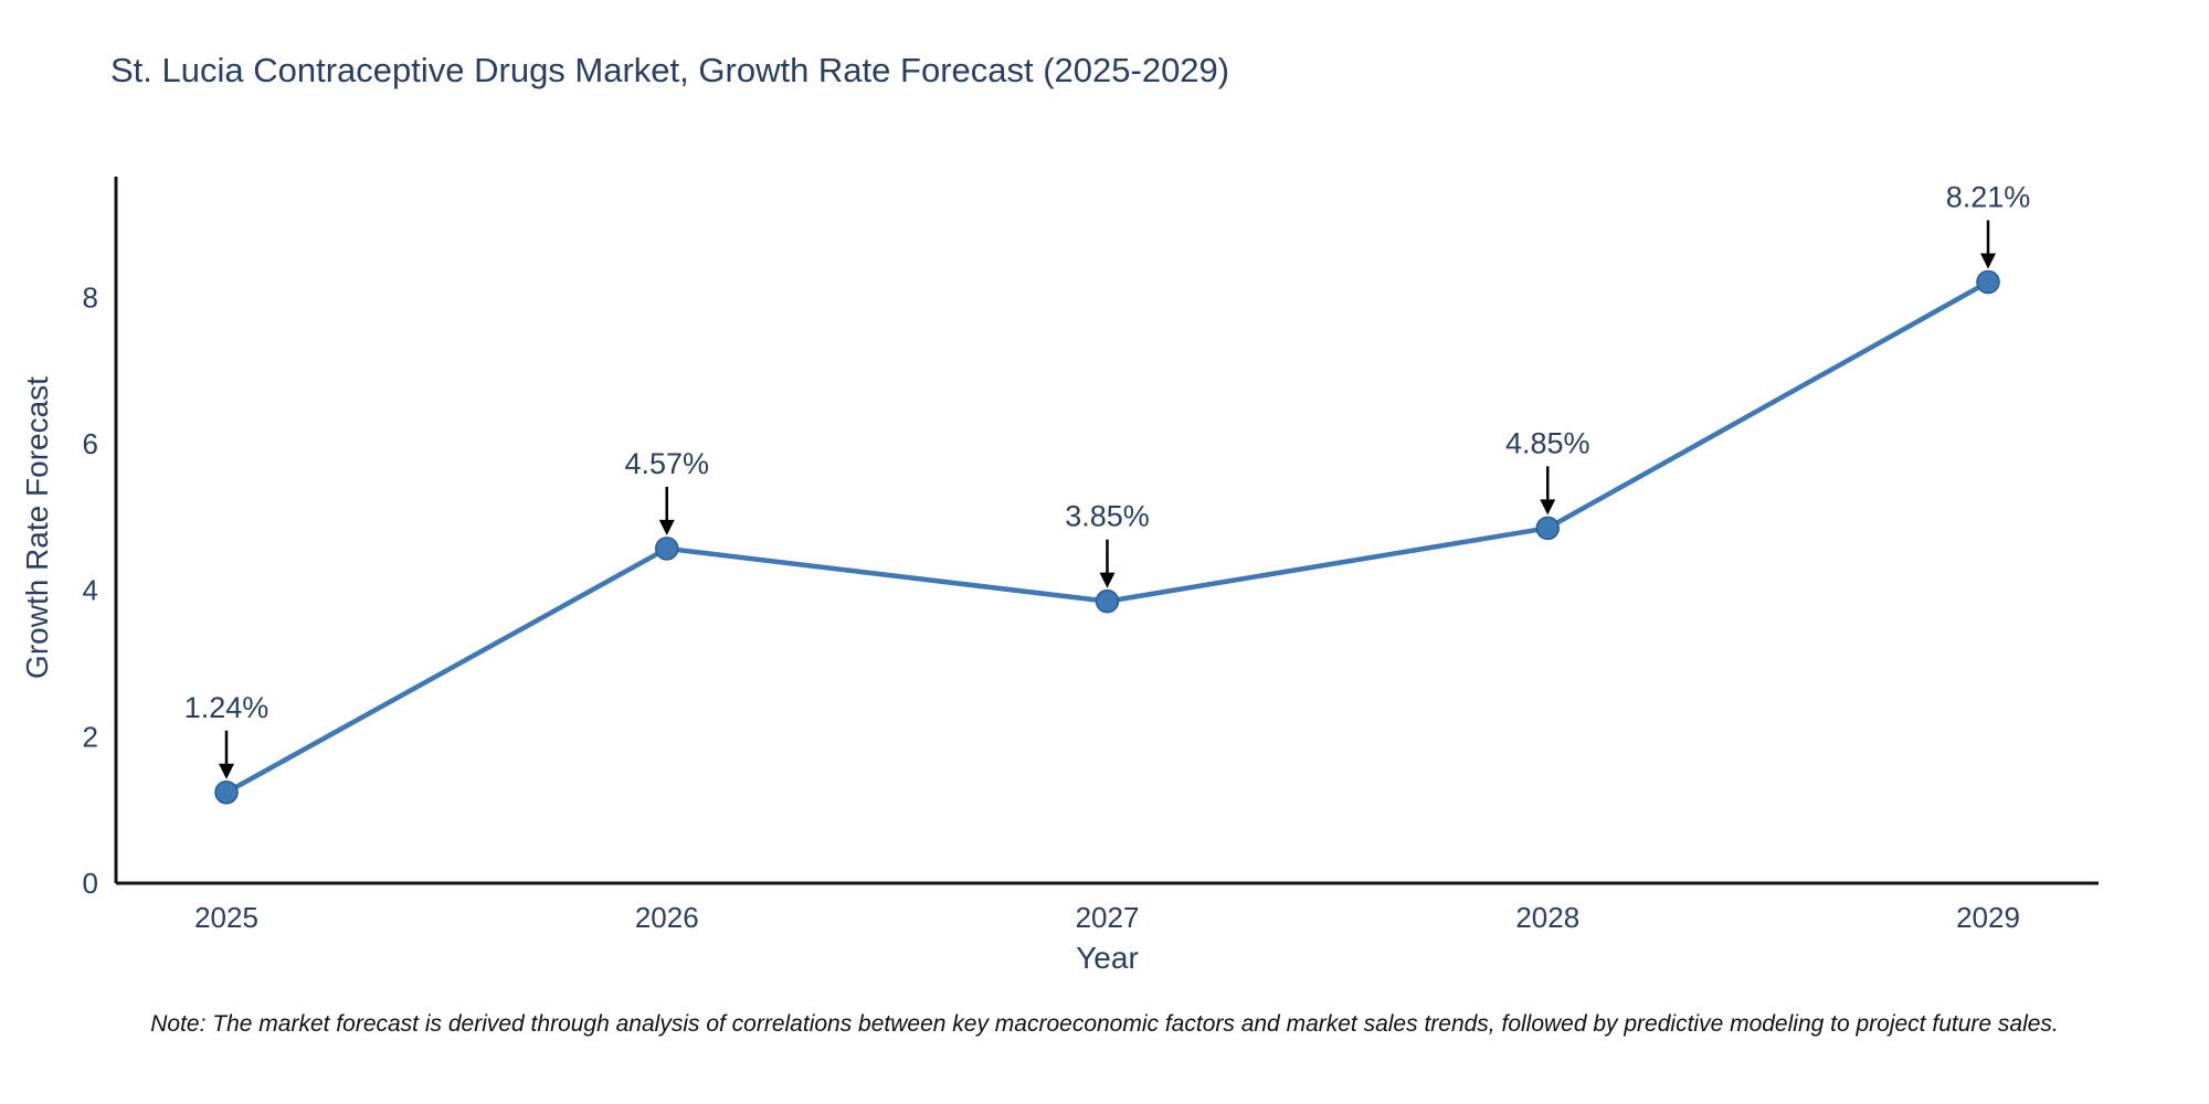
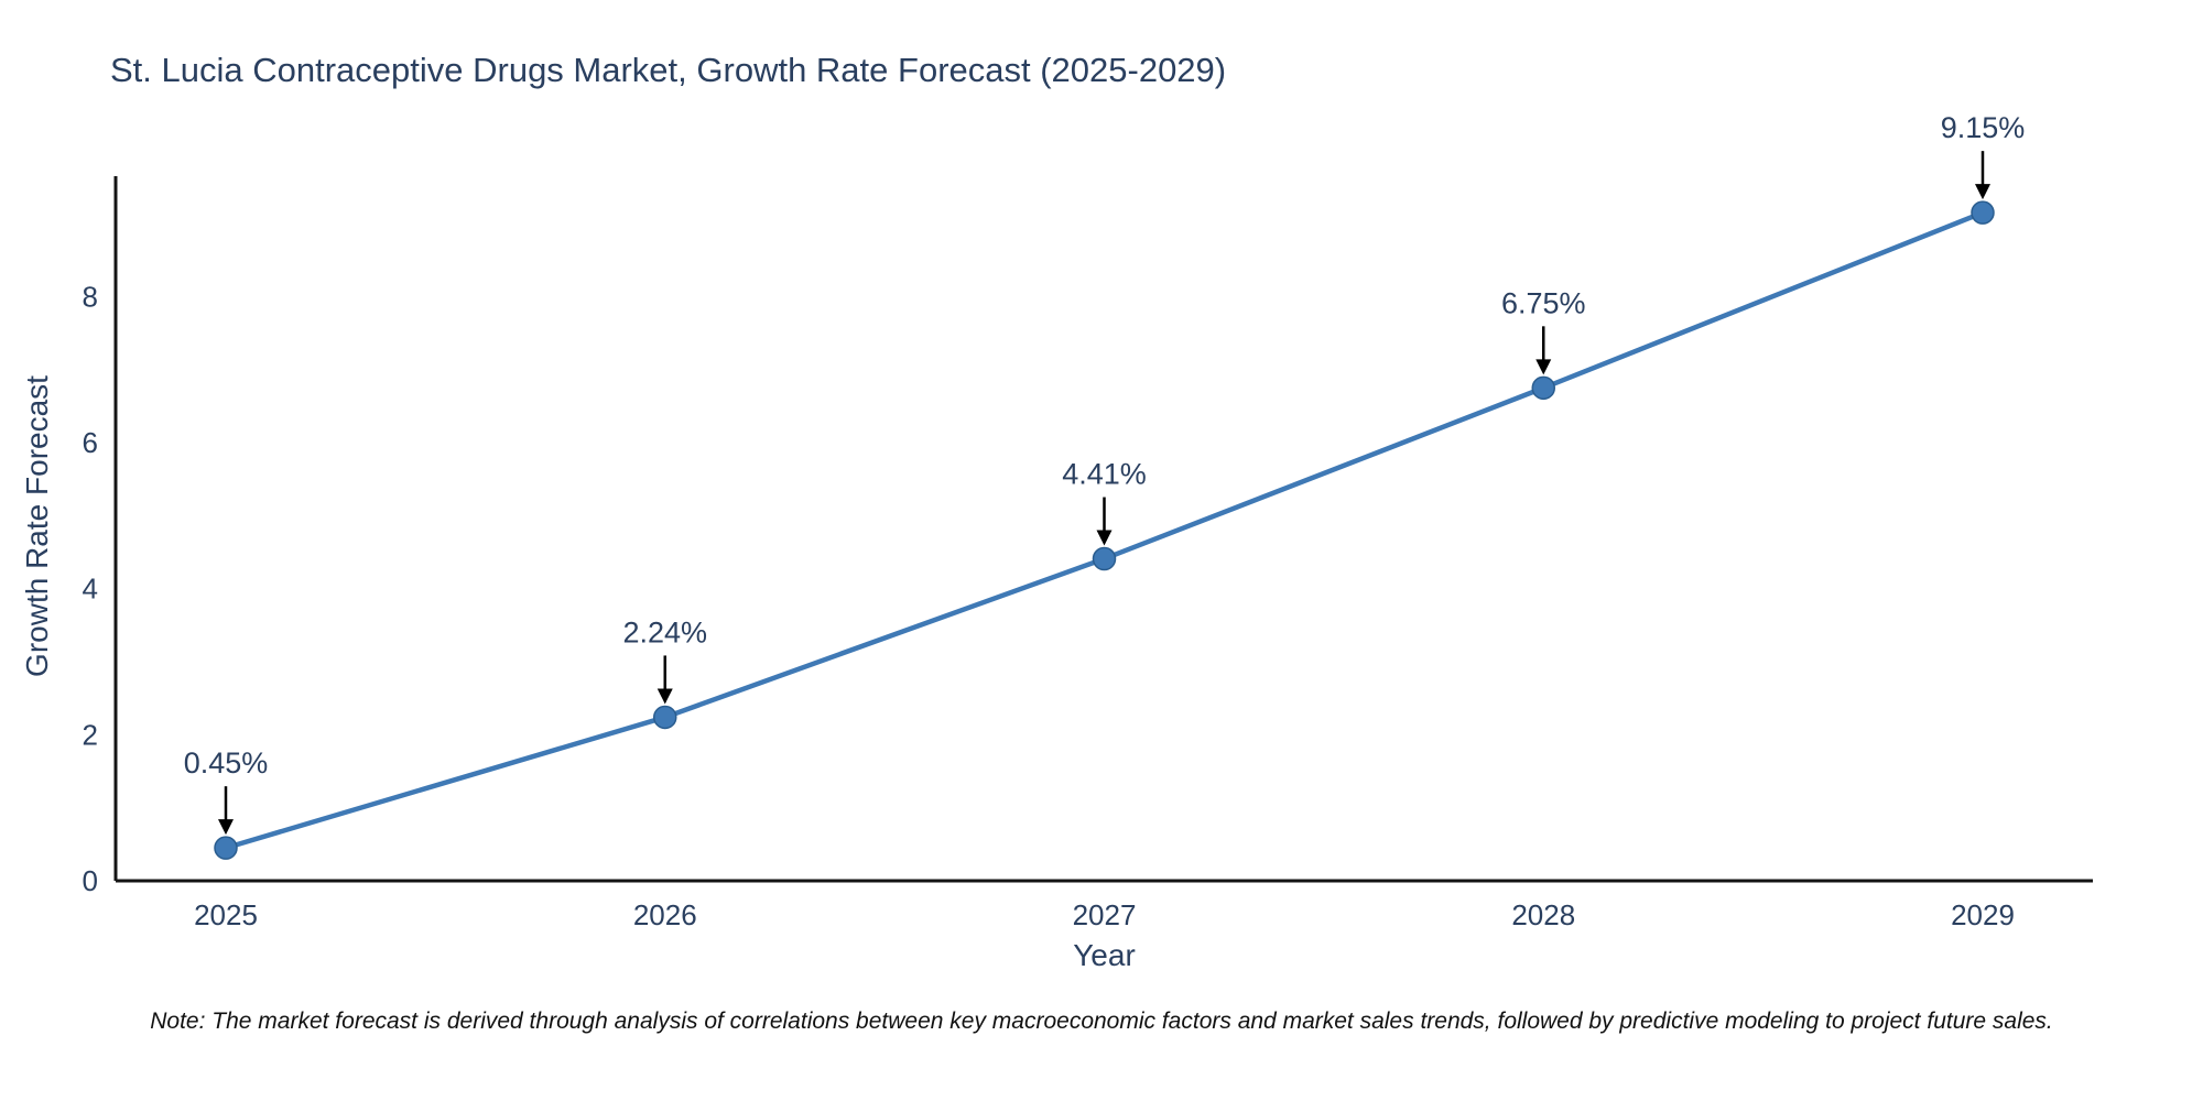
2025: 1.24% -> 0.45%
2026: 4.57% -> 2.24%
2027: 3.85% -> 4.41%
2028: 4.85% -> 6.75%
2029: 8.21% -> 9.15%
